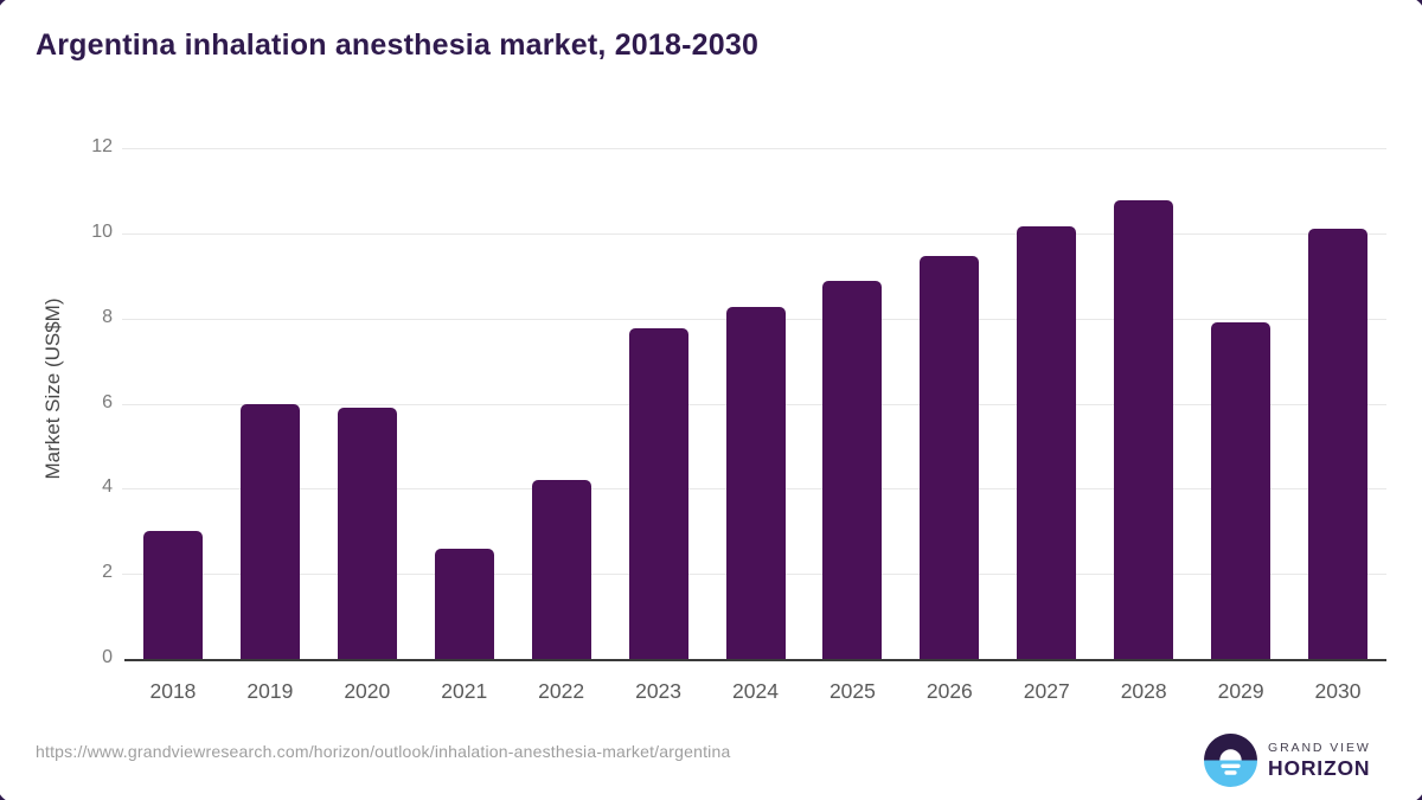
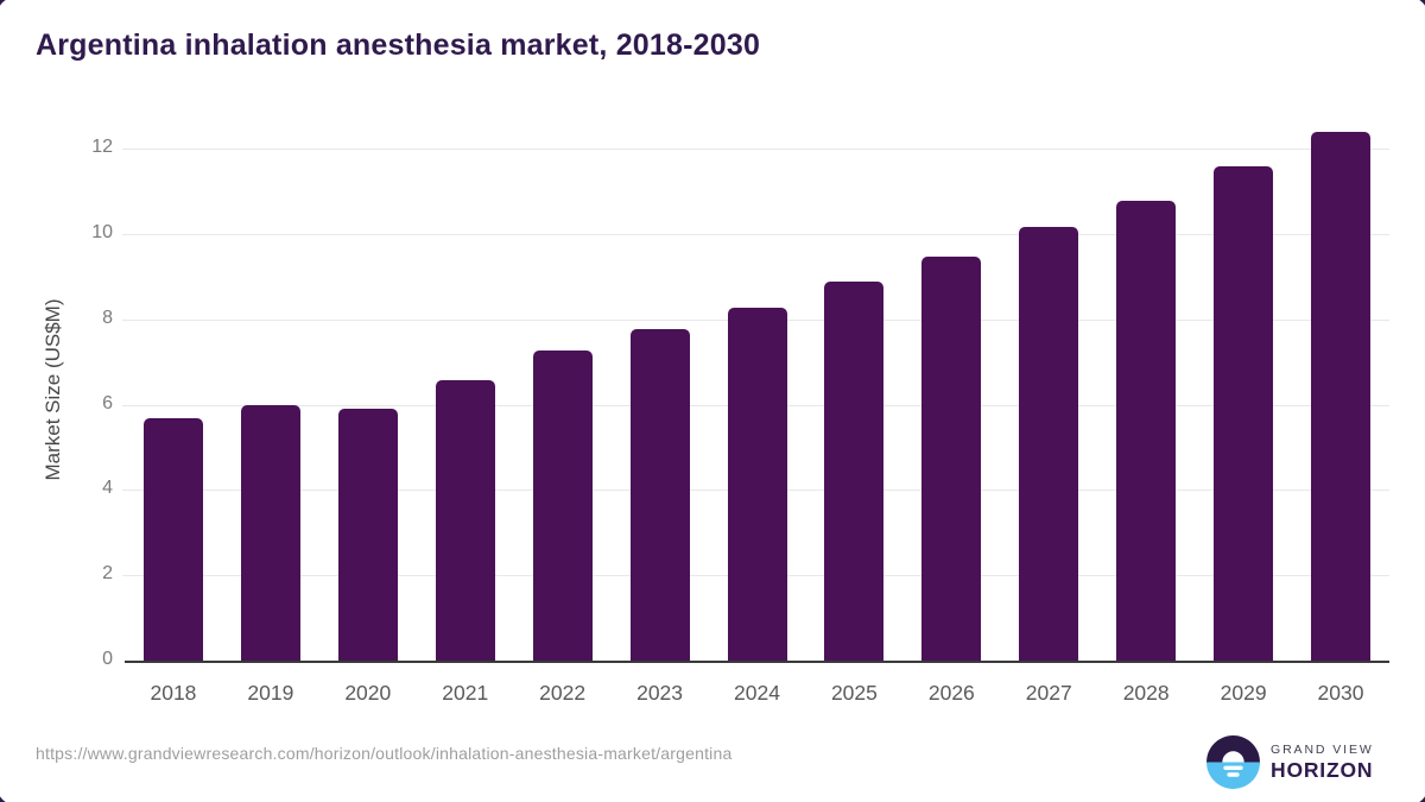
2018: 3.0 -> 5.7
2021: 2.6 -> 6.6
2022: 4.2 -> 7.3
2029: 7.9 -> 11.6
2030: 10.1 -> 12.4
